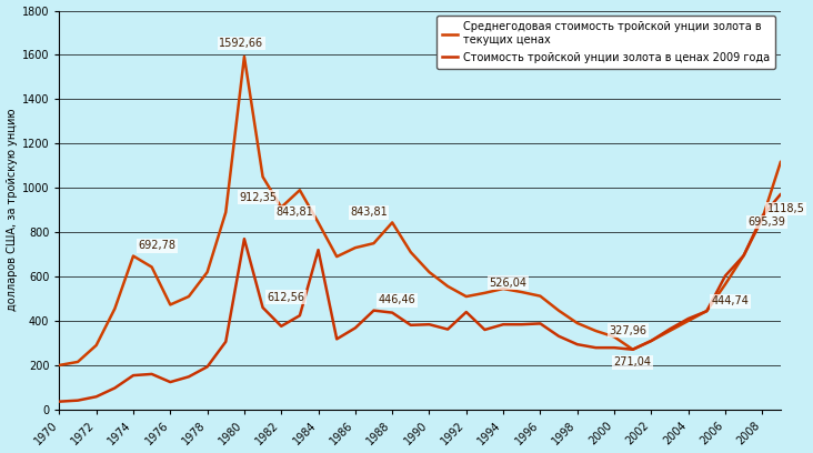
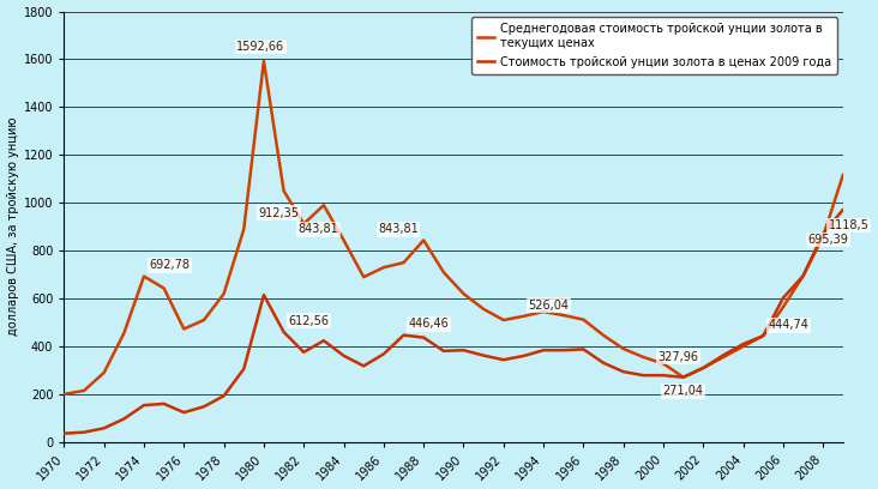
Стоимость тройской унции золота в ценах 2009 года/1980: 770 -> 620
Стоимость тройской унции золота в ценах 2009 года/1984: 720 -> 360
Стоимость тройской унции золота в ценах 2009 года/1992: 440 -> 340
